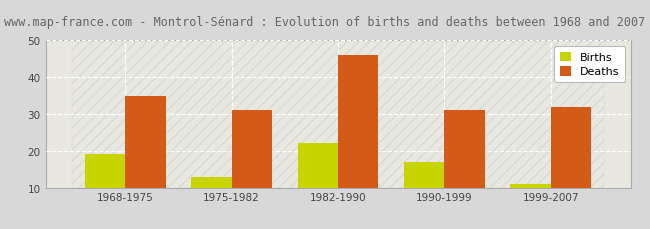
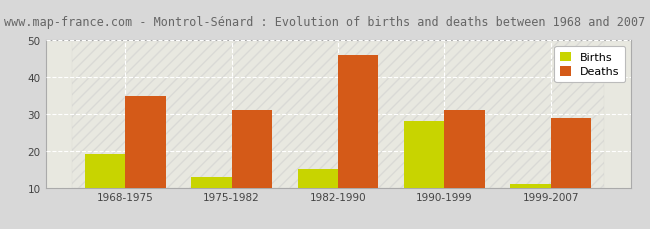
Births/1982-1990: 22 -> 15
Births/1990-1999: 17 -> 28
Deaths/1999-2007: 32 -> 29
